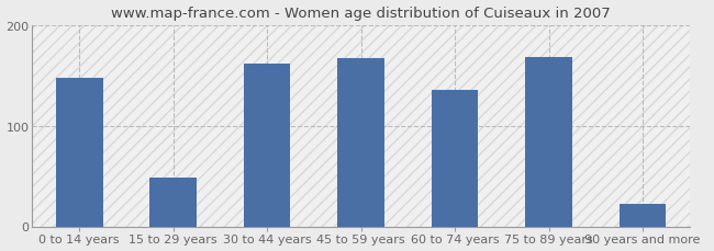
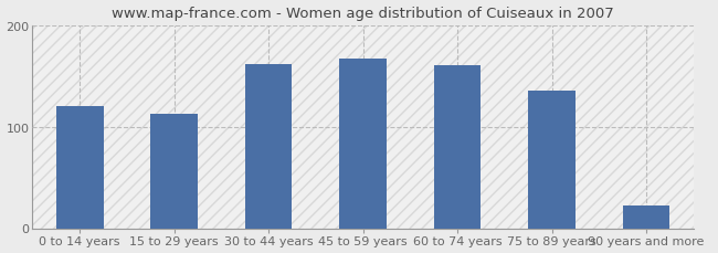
0 to 14 years: 148 -> 120
15 to 29 years: 48 -> 113
60 to 74 years: 136 -> 161
75 to 89 years: 168 -> 136
